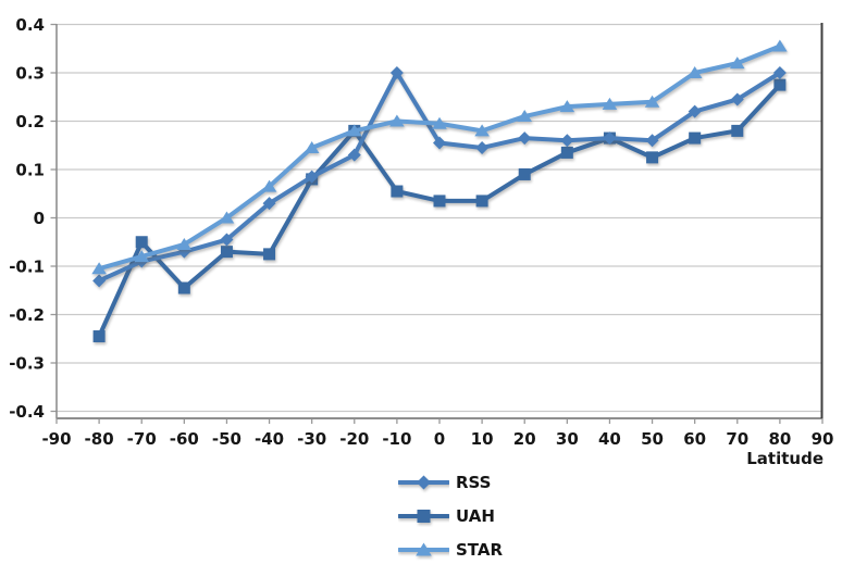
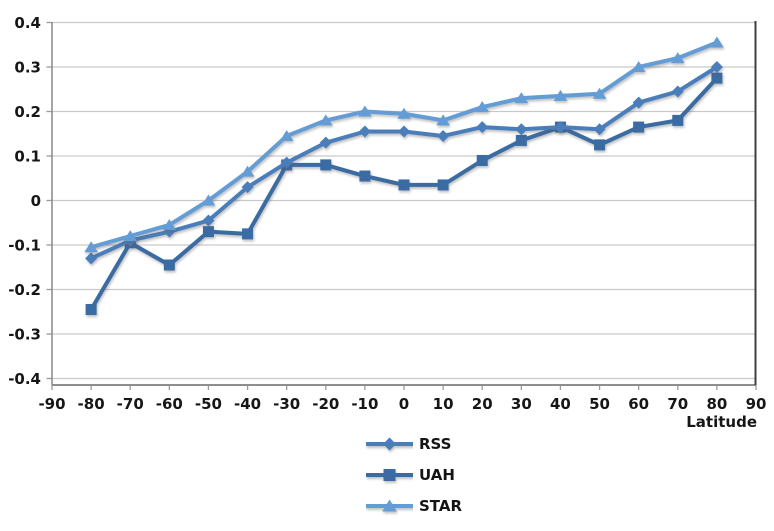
UAH/-70: -0.05 -> -0.10
UAH/-20: 0.18 -> 0.08
RSS/-10: 0.30 -> 0.15
